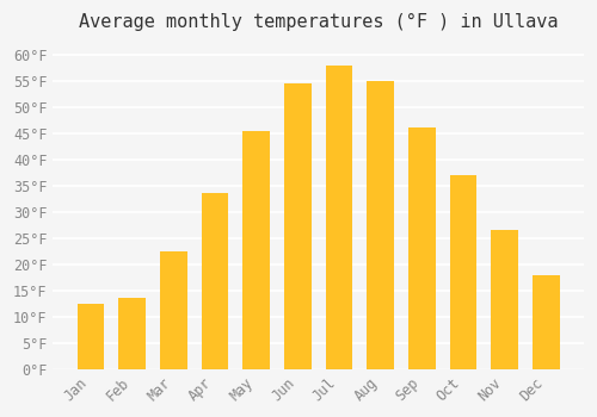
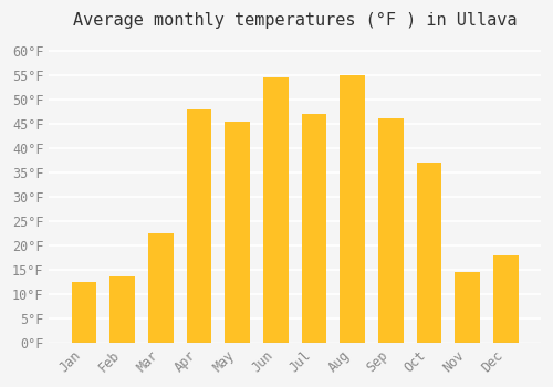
Apr: 33.5°F -> 48.0°F
Jul: 58.0°F -> 47.0°F
Nov: 26.5°F -> 14.5°F
